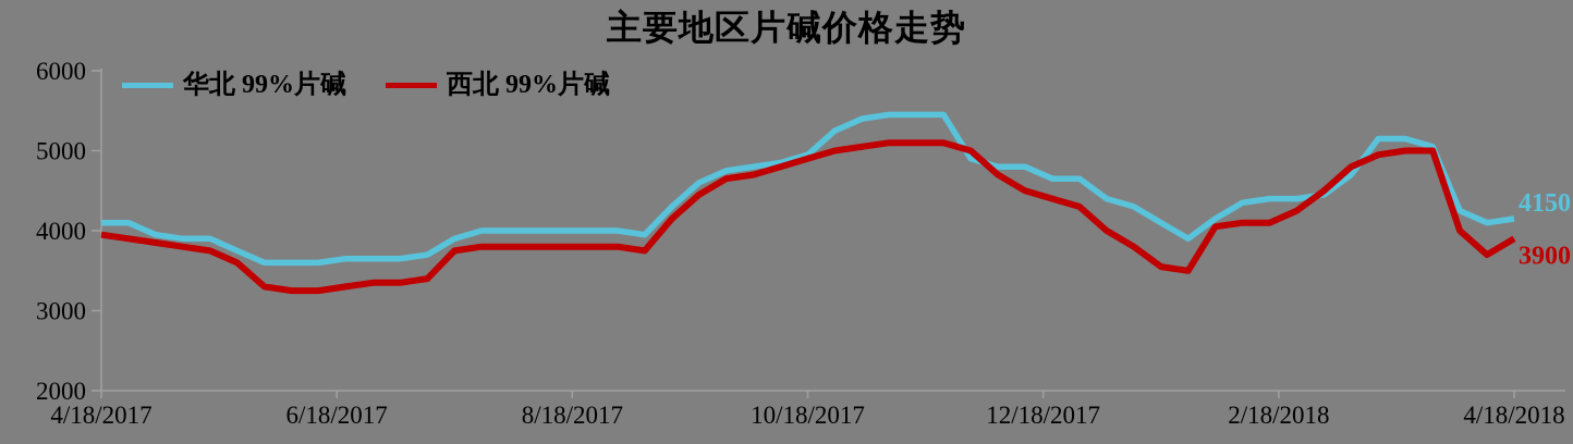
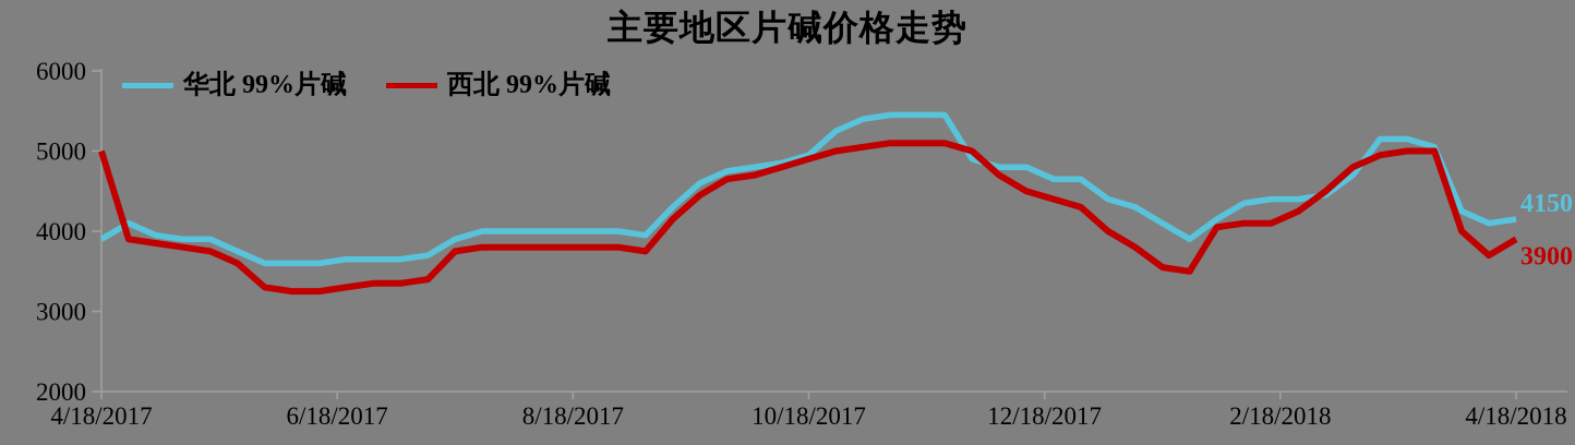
华北 99%片碱/4/18/2017: 4100 -> 3900
西北 99%片碱/4/18/2017: 4000 -> 5000
